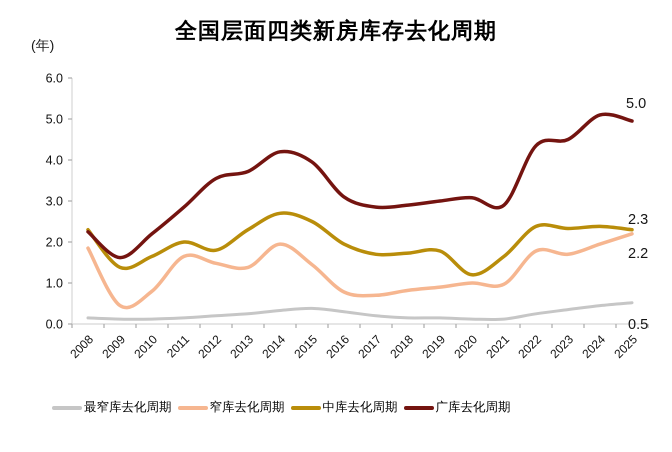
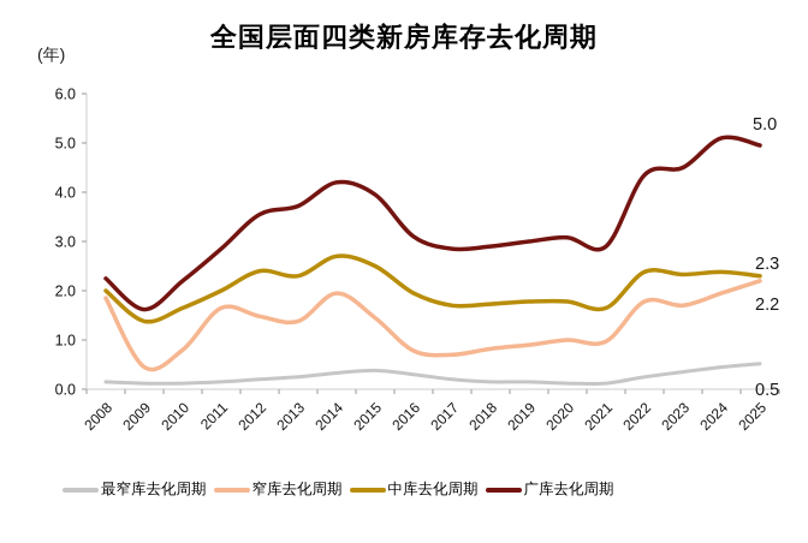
中库去化周期/2008: 2.3 -> 2.0
中库去化周期/2012: 1.8 -> 2.4
中库去化周期/2020: 1.2 -> 1.8
